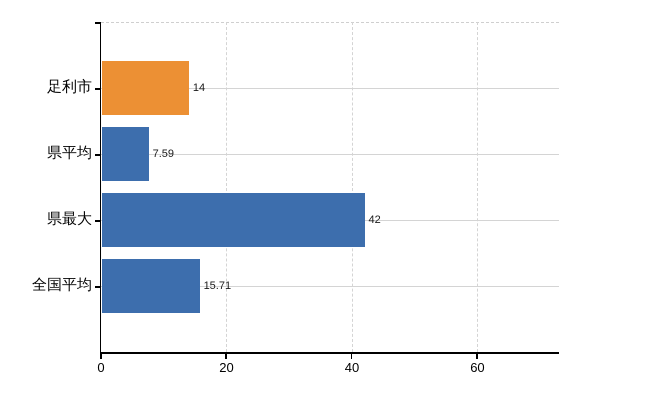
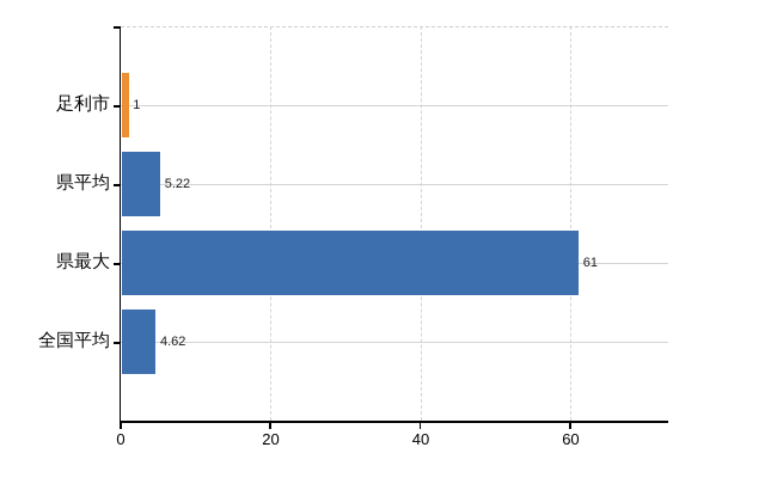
足利市: 14 -> 1
県平均: 7.59 -> 5.22
県最大: 42 -> 61
全国平均: 15.71 -> 4.62
